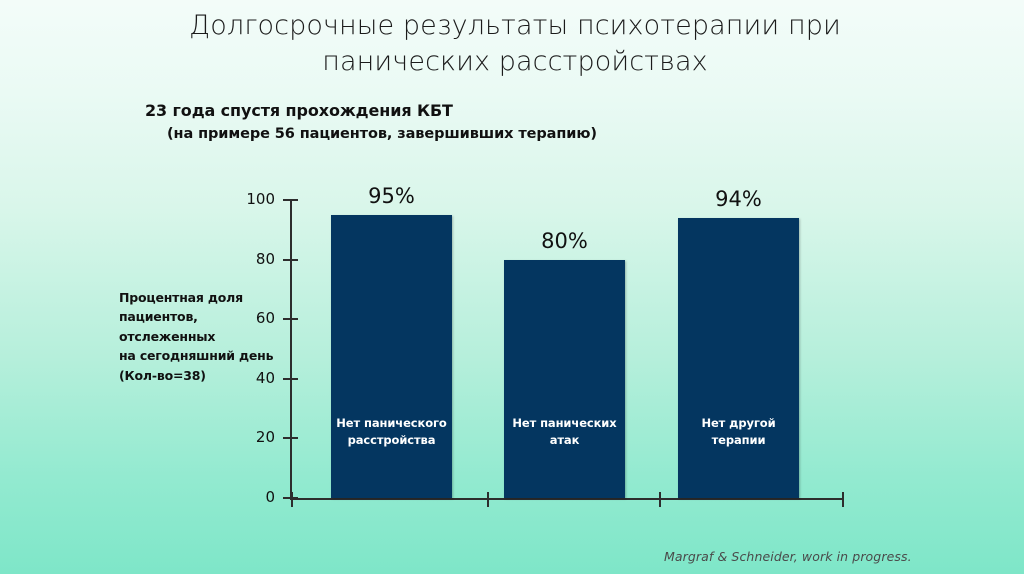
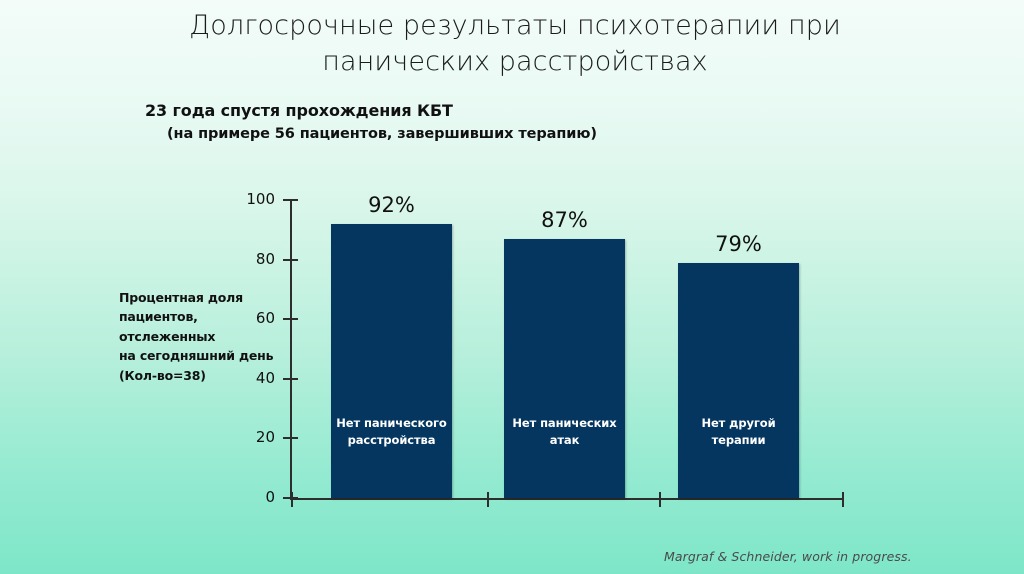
Нет панического расстройства: 95% -> 92%
Нет панических атак: 80% -> 87%
Нет другой терапии: 94% -> 79%
